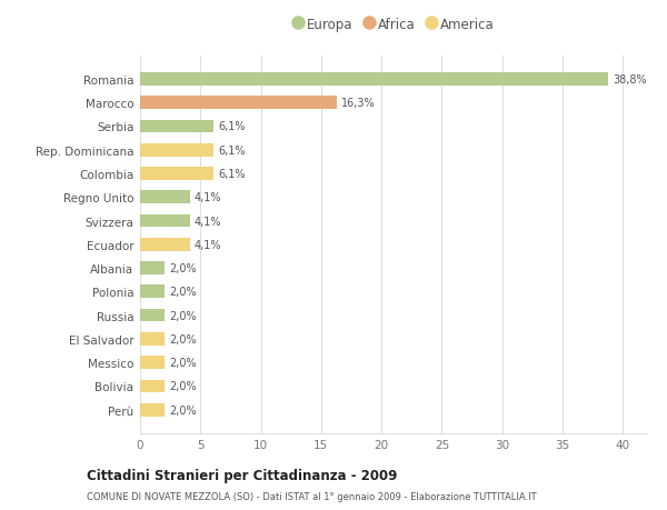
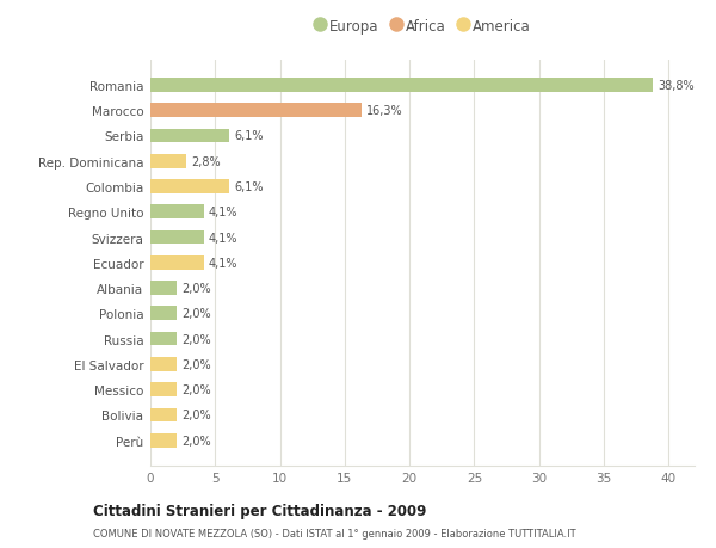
Rep. Dominicana: 6,1% -> 2,8%
